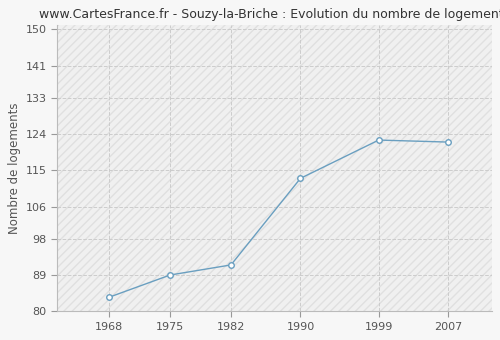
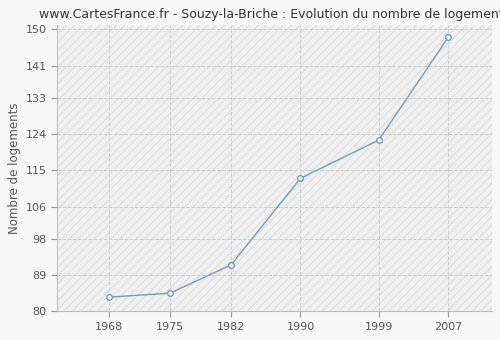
1975: 89.0 -> 84.5
2007: 122.0 -> 148.0
